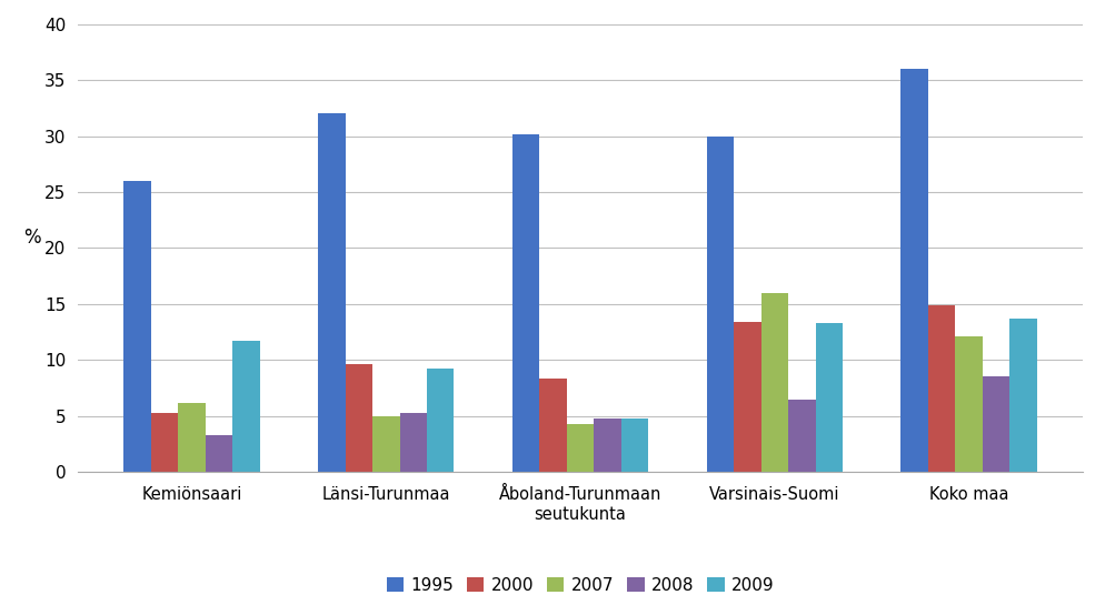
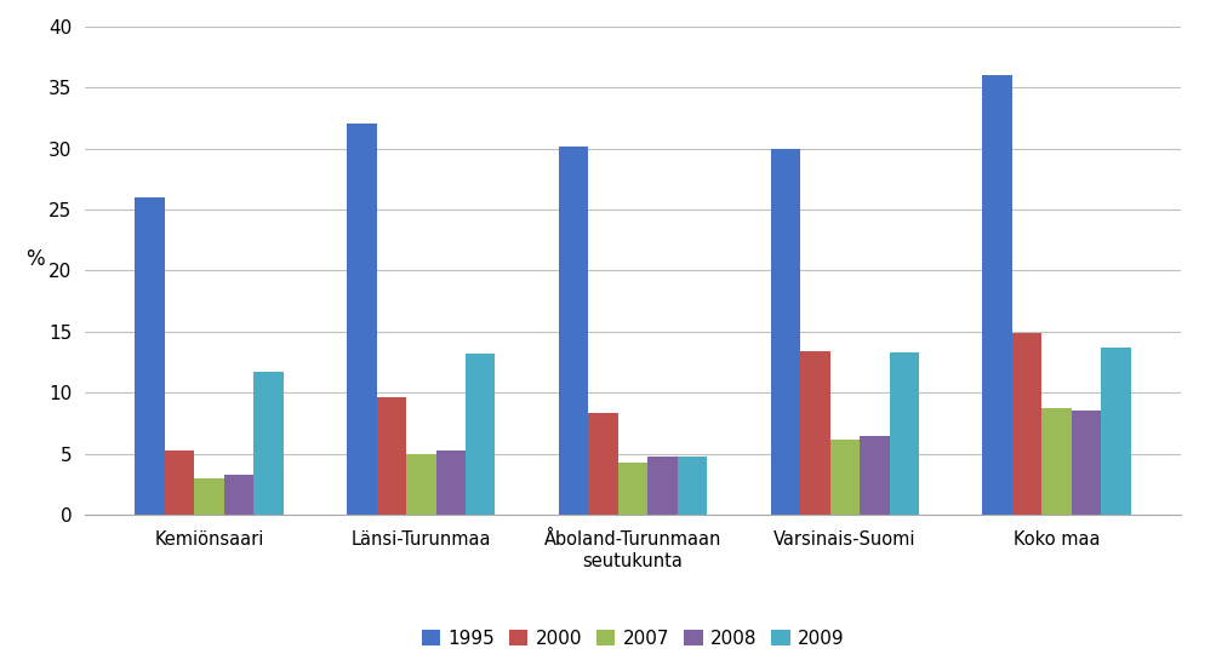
2007/Kemiönsaari: 6.2 -> 3.0
2009/Länsi-Turunmaa: 9.2 -> 13.2
2007/Varsinais-Suomi: 16.0 -> 6.2
2007/Koko maa: 12.1 -> 8.7
